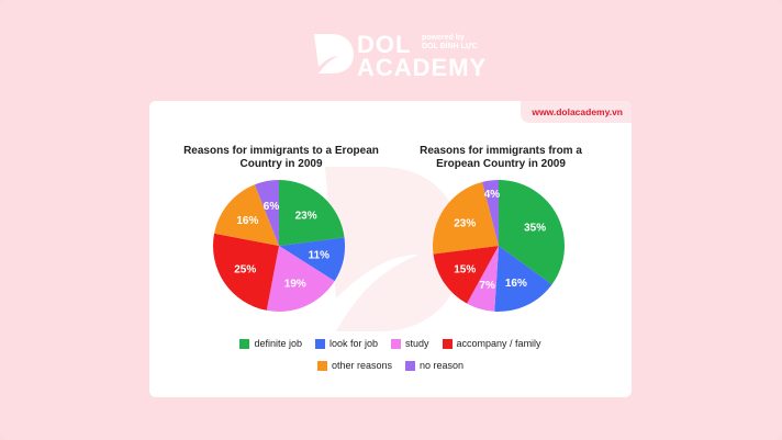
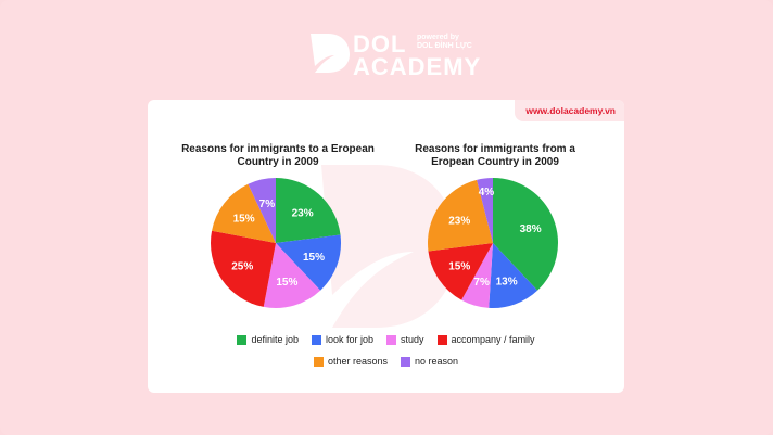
Reasons for immigrants to a Eropean Country in 2009/look for job: 11% -> 15%
Reasons for immigrants to a Eropean Country in 2009/study: 19% -> 15%
Reasons for immigrants to a Eropean Country in 2009/other reasons: 16% -> 15%
Reasons for immigrants to a Eropean Country in 2009/no reason: 6% -> 7%
Reasons for immigrants from a Eropean Country in 2009/definite job: 35% -> 38%
Reasons for immigrants from a Eropean Country in 2009/look for job: 16% -> 13%
